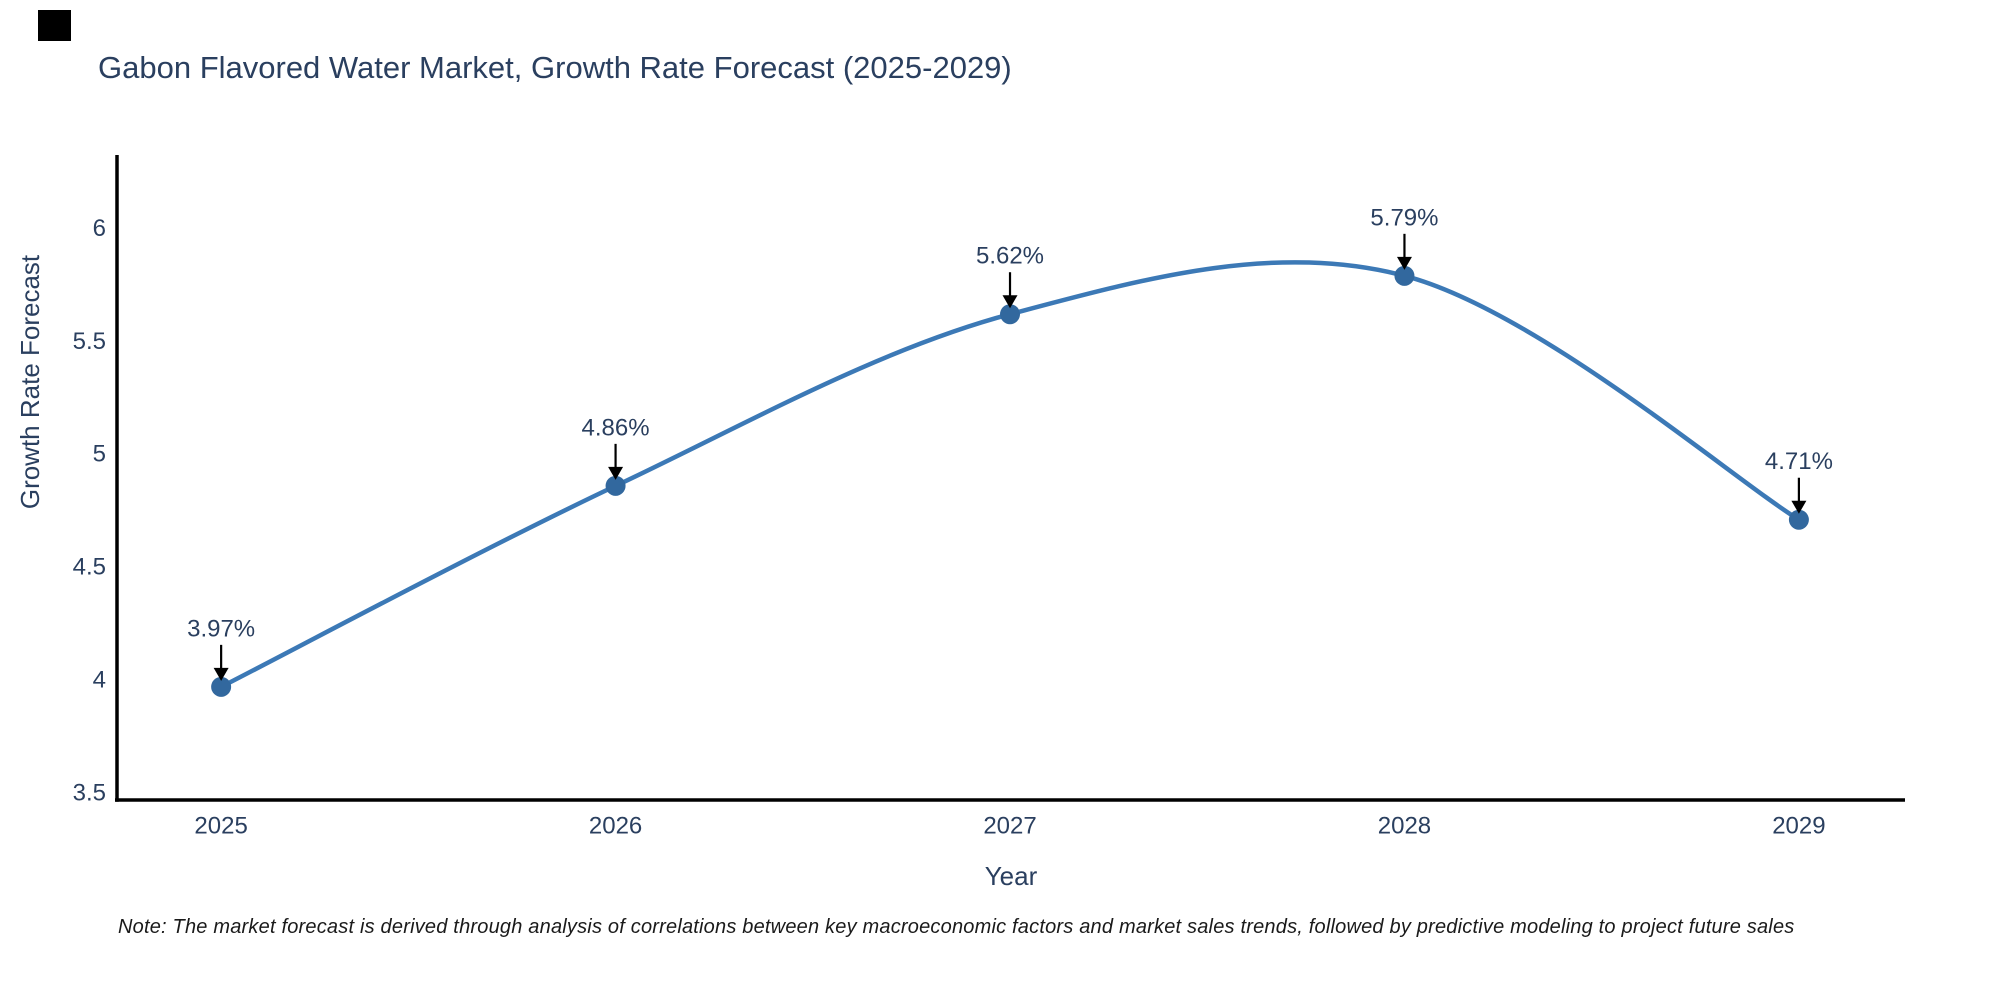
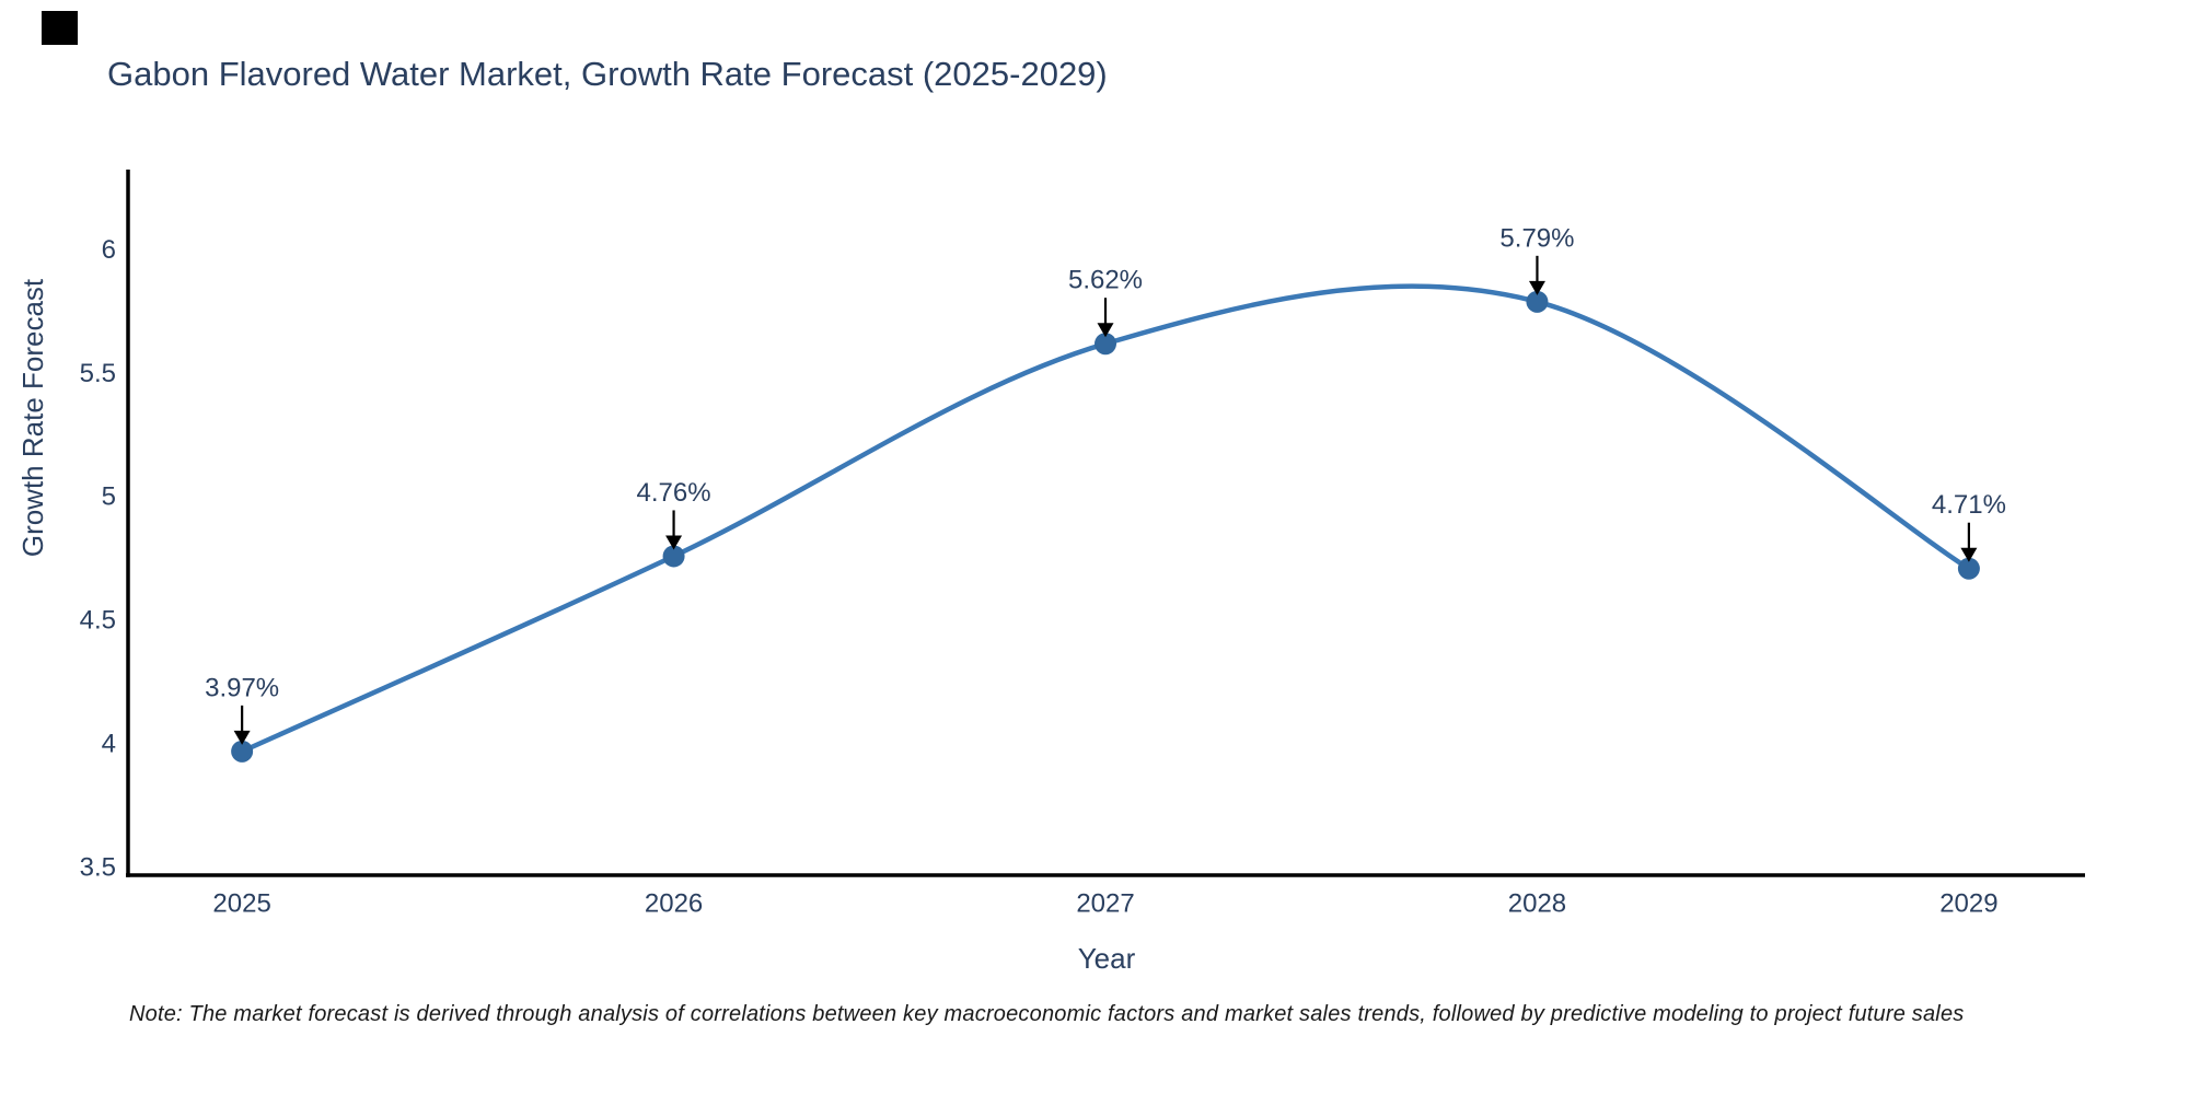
2026: 4.86% -> 4.76%
